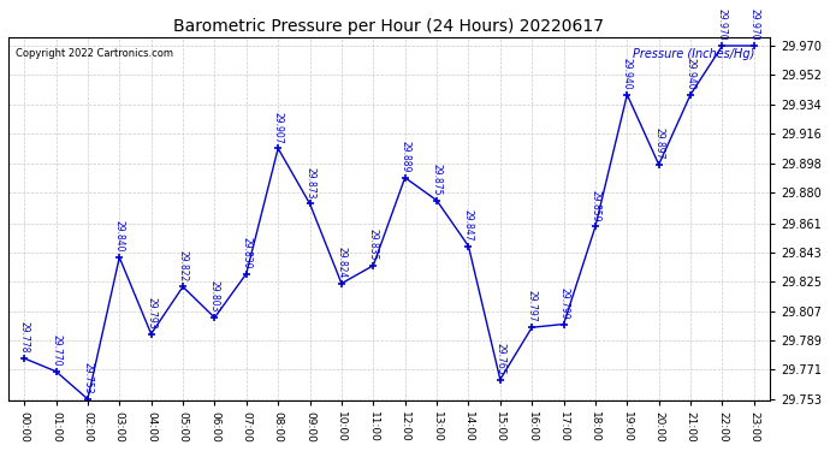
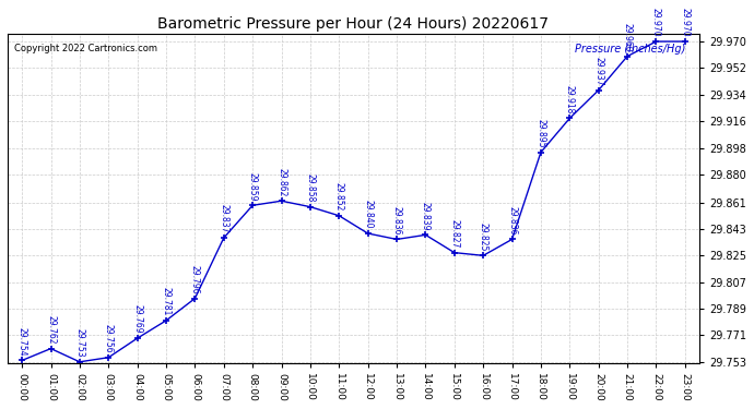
00:00: 29.778 -> 29.754
01:00: 29.770 -> 29.762
03:00: 29.840 -> 29.756
04:00: 29.793 -> 29.769
05:00: 29.822 -> 29.781
06:00: 29.803 -> 29.796
07:00: 29.830 -> 29.837
08:00: 29.907 -> 29.859
09:00: 29.873 -> 29.862
10:00: 29.824 -> 29.858
11:00: 29.835 -> 29.852
12:00: 29.889 -> 29.840
13:00: 29.875 -> 29.836
14:00: 29.847 -> 29.839
15:00: 29.765 -> 29.827
16:00: 29.797 -> 29.825
17:00: 29.799 -> 29.836
18:00: 29.859 -> 29.895
19:00: 29.940 -> 29.918
20:00: 29.897 -> 29.937
21:00: 29.940 -> 29.960
